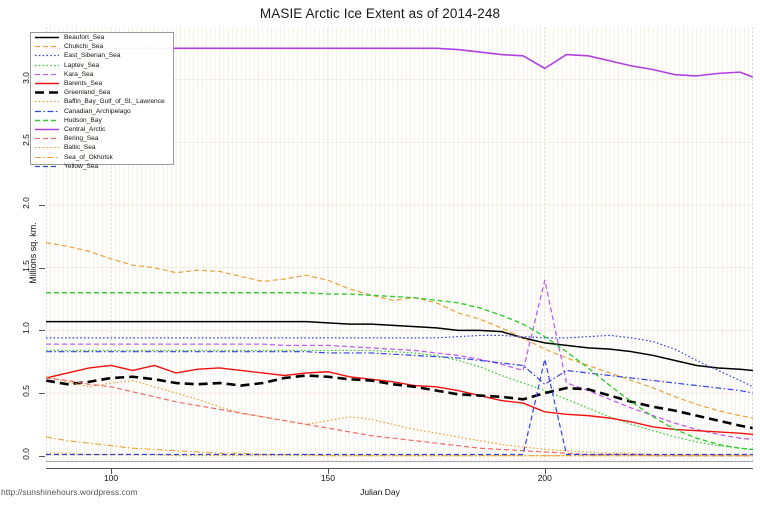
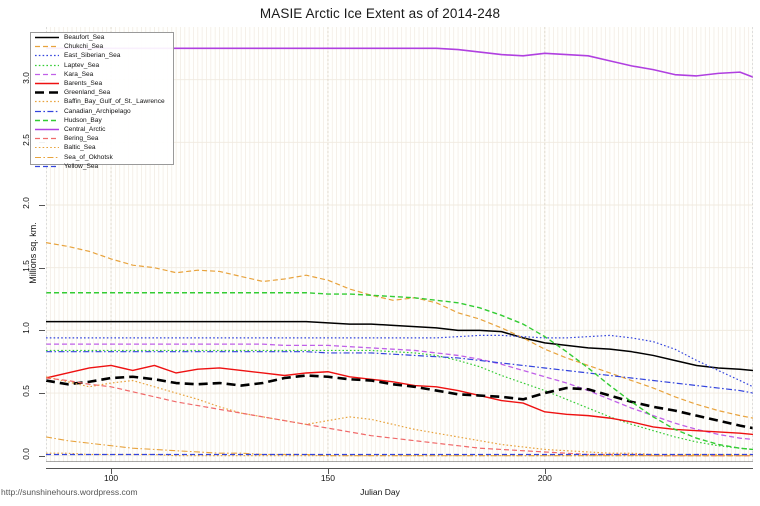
Kara_Sea/200: 1.40 -> 0.63
Canadian_Archipelago/200: 0.57 -> 0.70
Central_Arctic/200: 3.09 -> 3.21
Yellow_Sea/200: 0.77 -> 0.01
